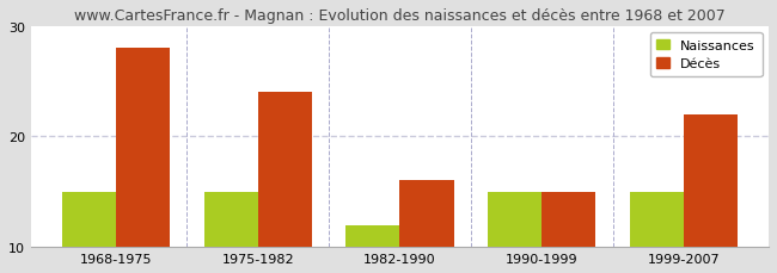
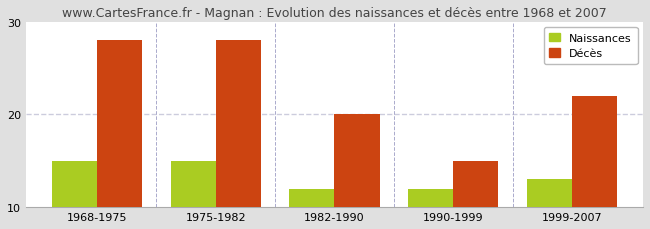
Décès/1975-1982: 24 -> 28
Décès/1982-1990: 16 -> 20
Naissances/1990-1999: 15 -> 12
Naissances/1999-2007: 15 -> 13
